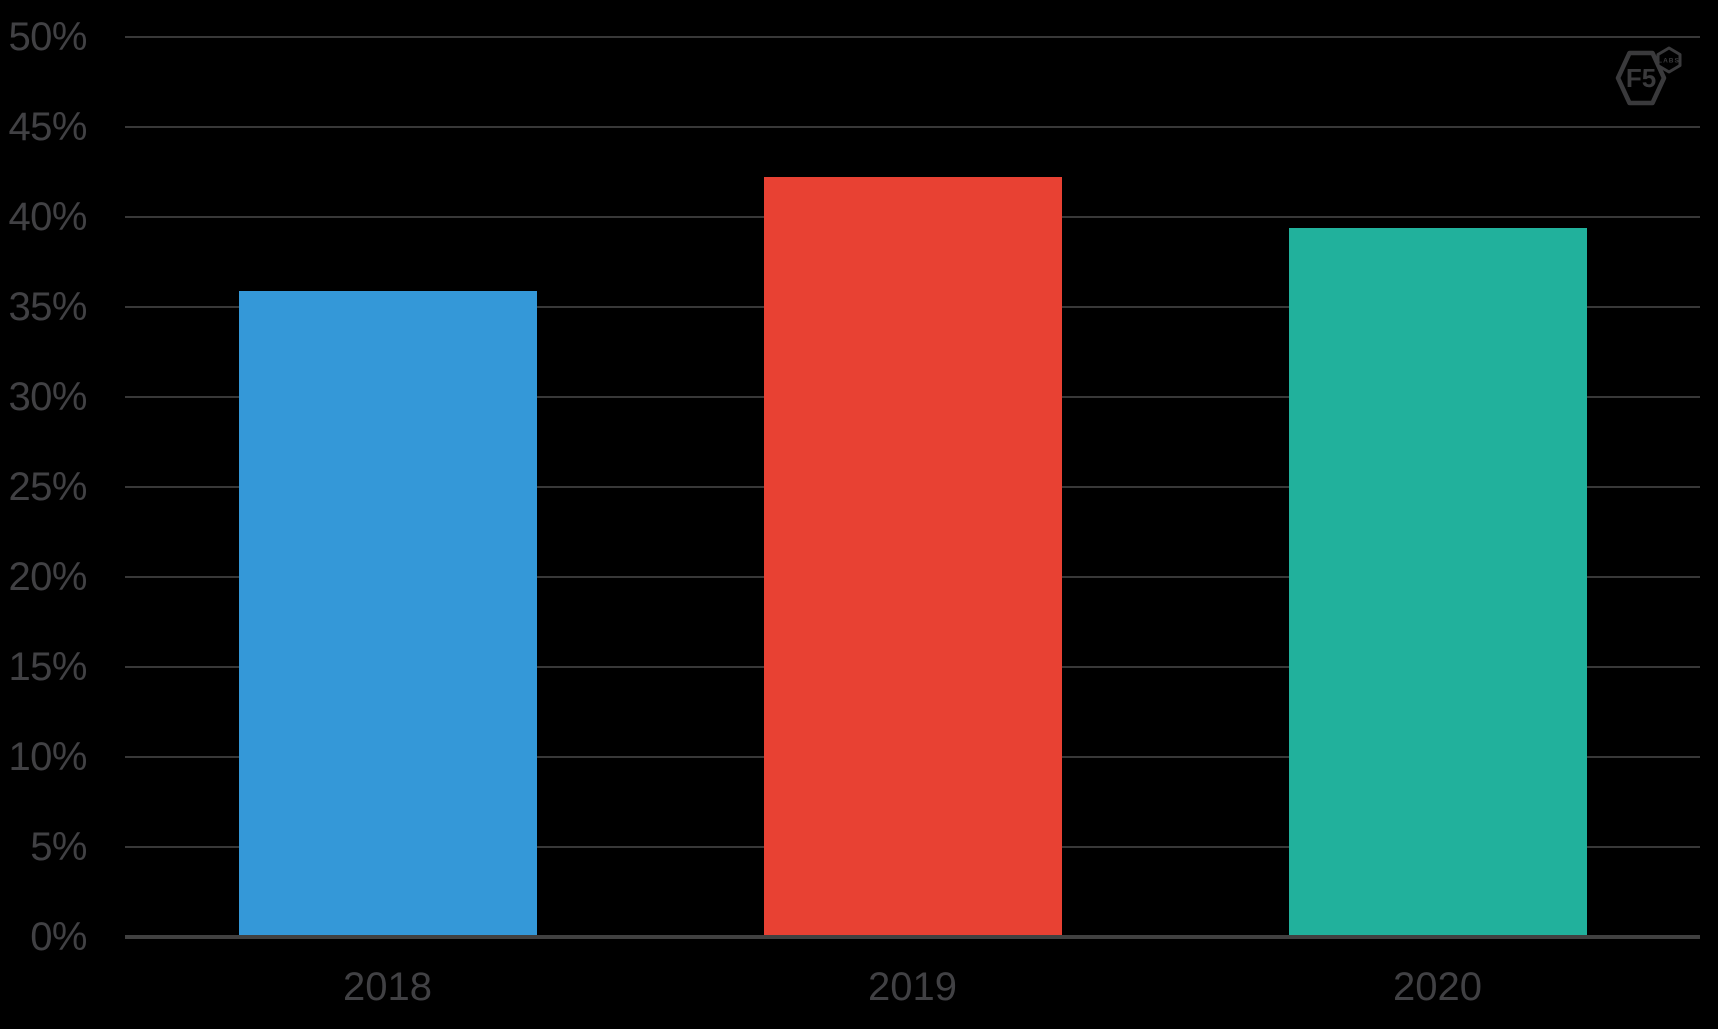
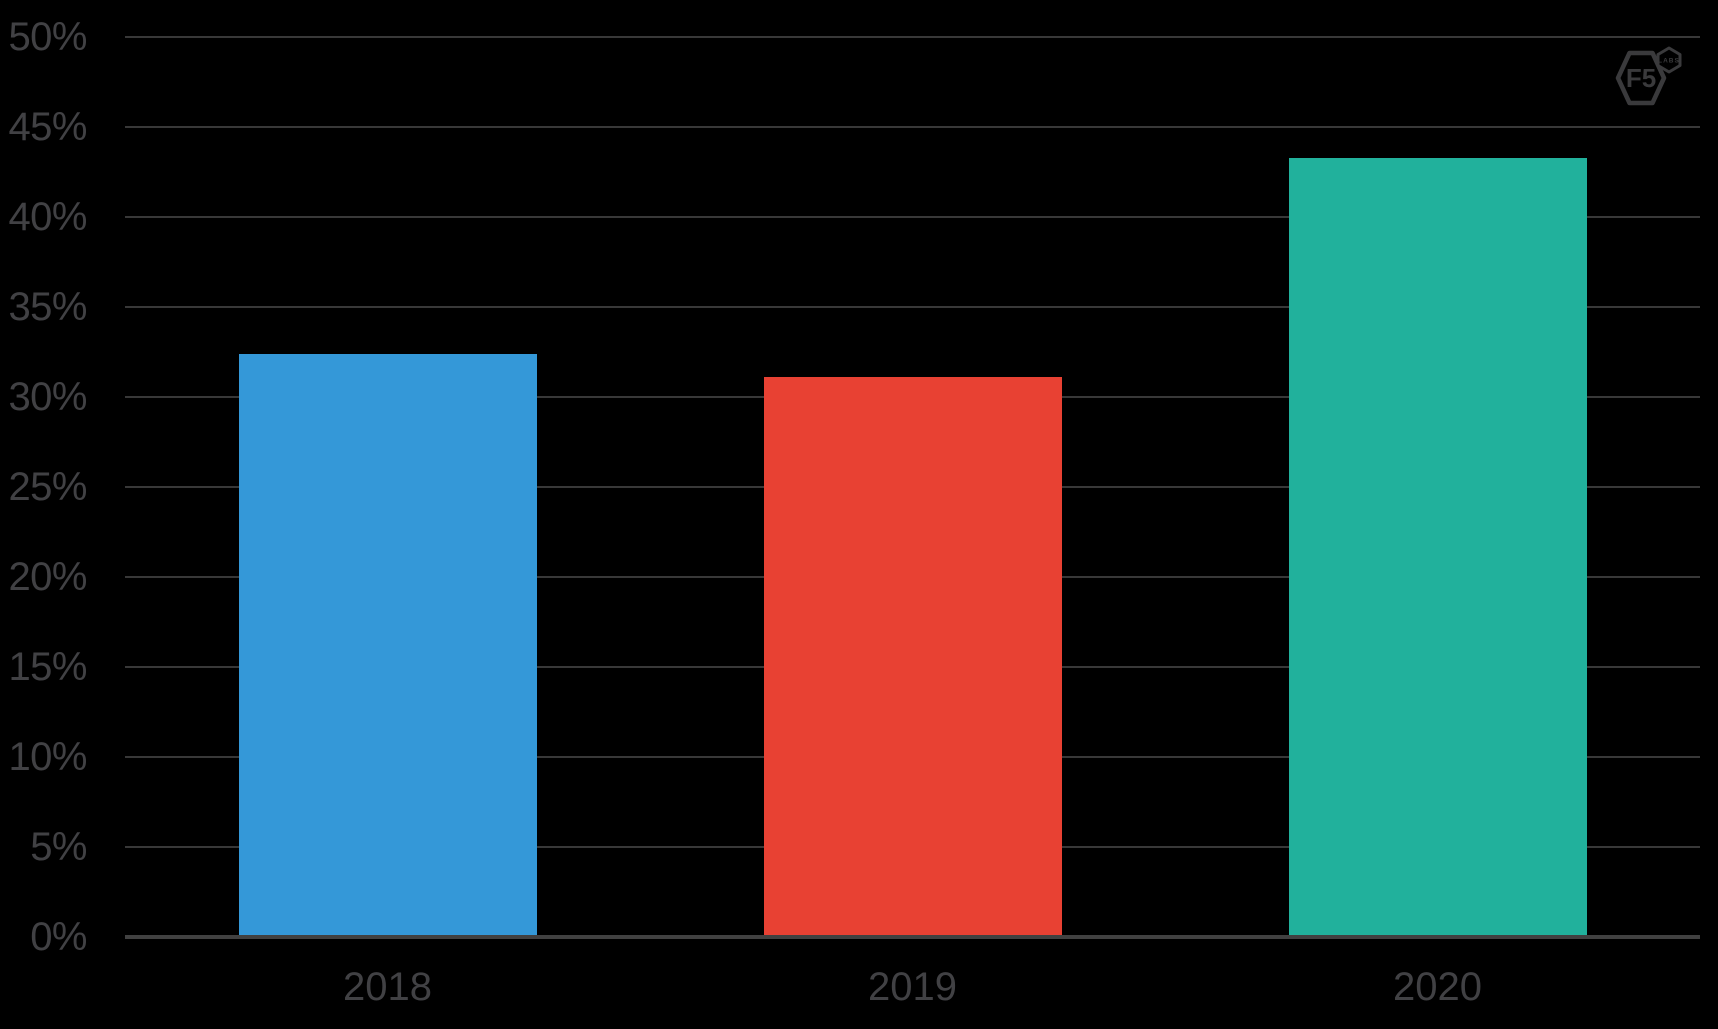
2018: 35.9% -> 32.4%
2019: 42.2% -> 31.1%
2020: 39.4% -> 43.3%
